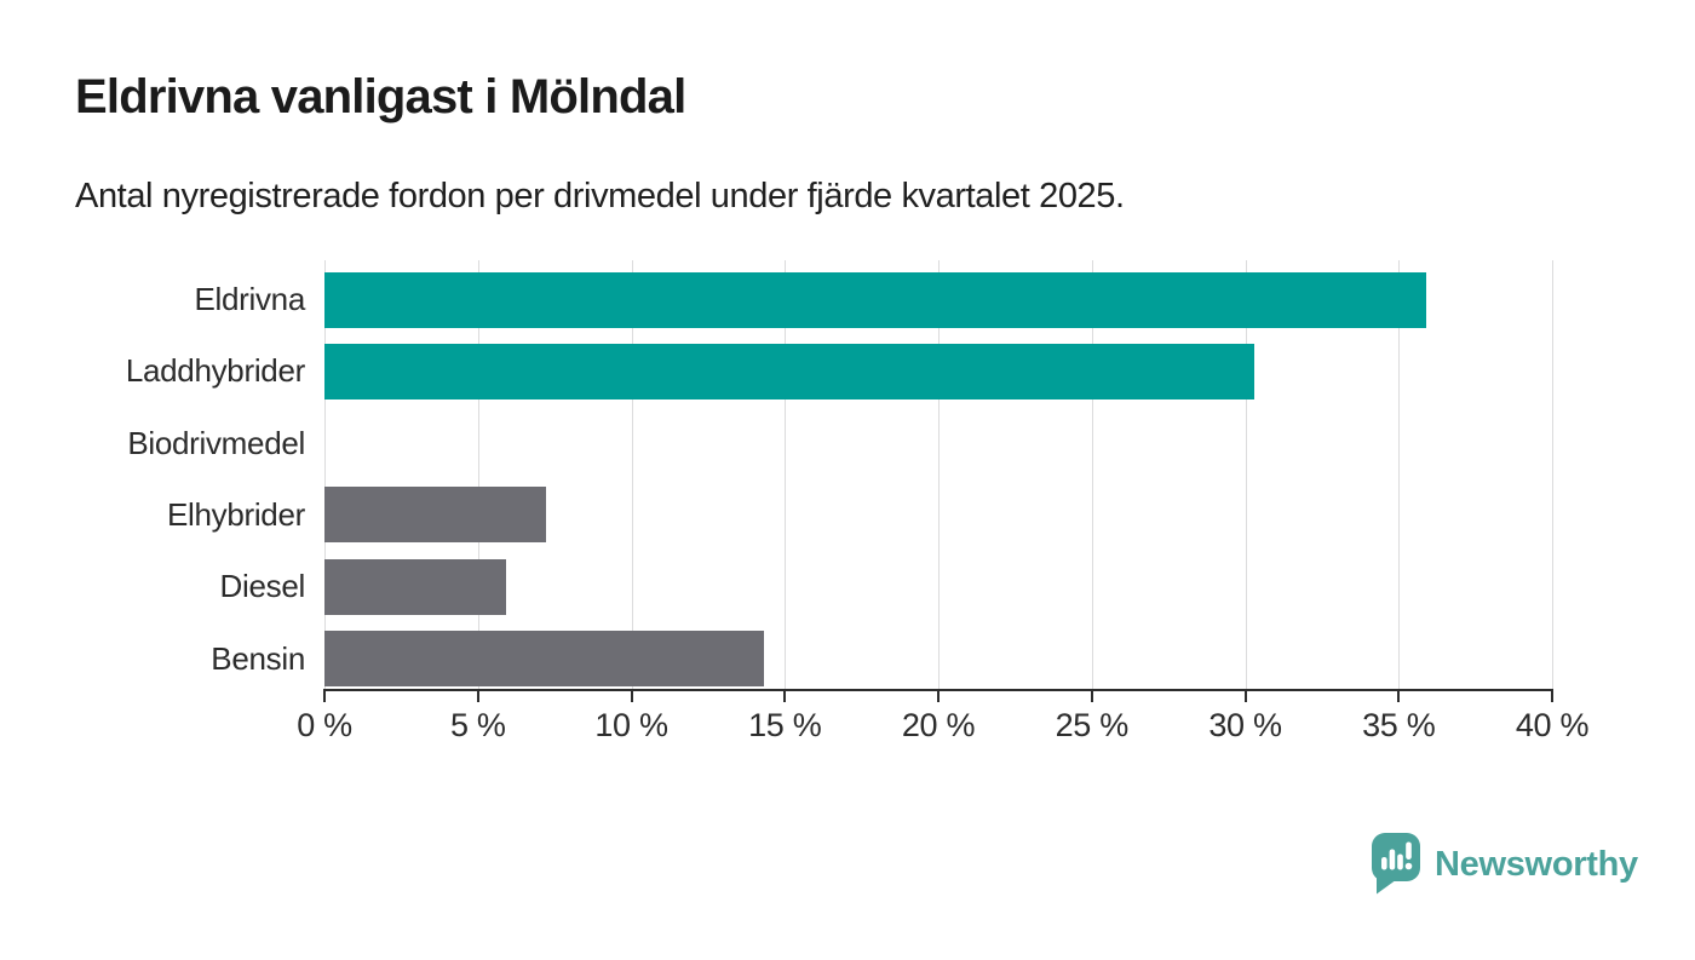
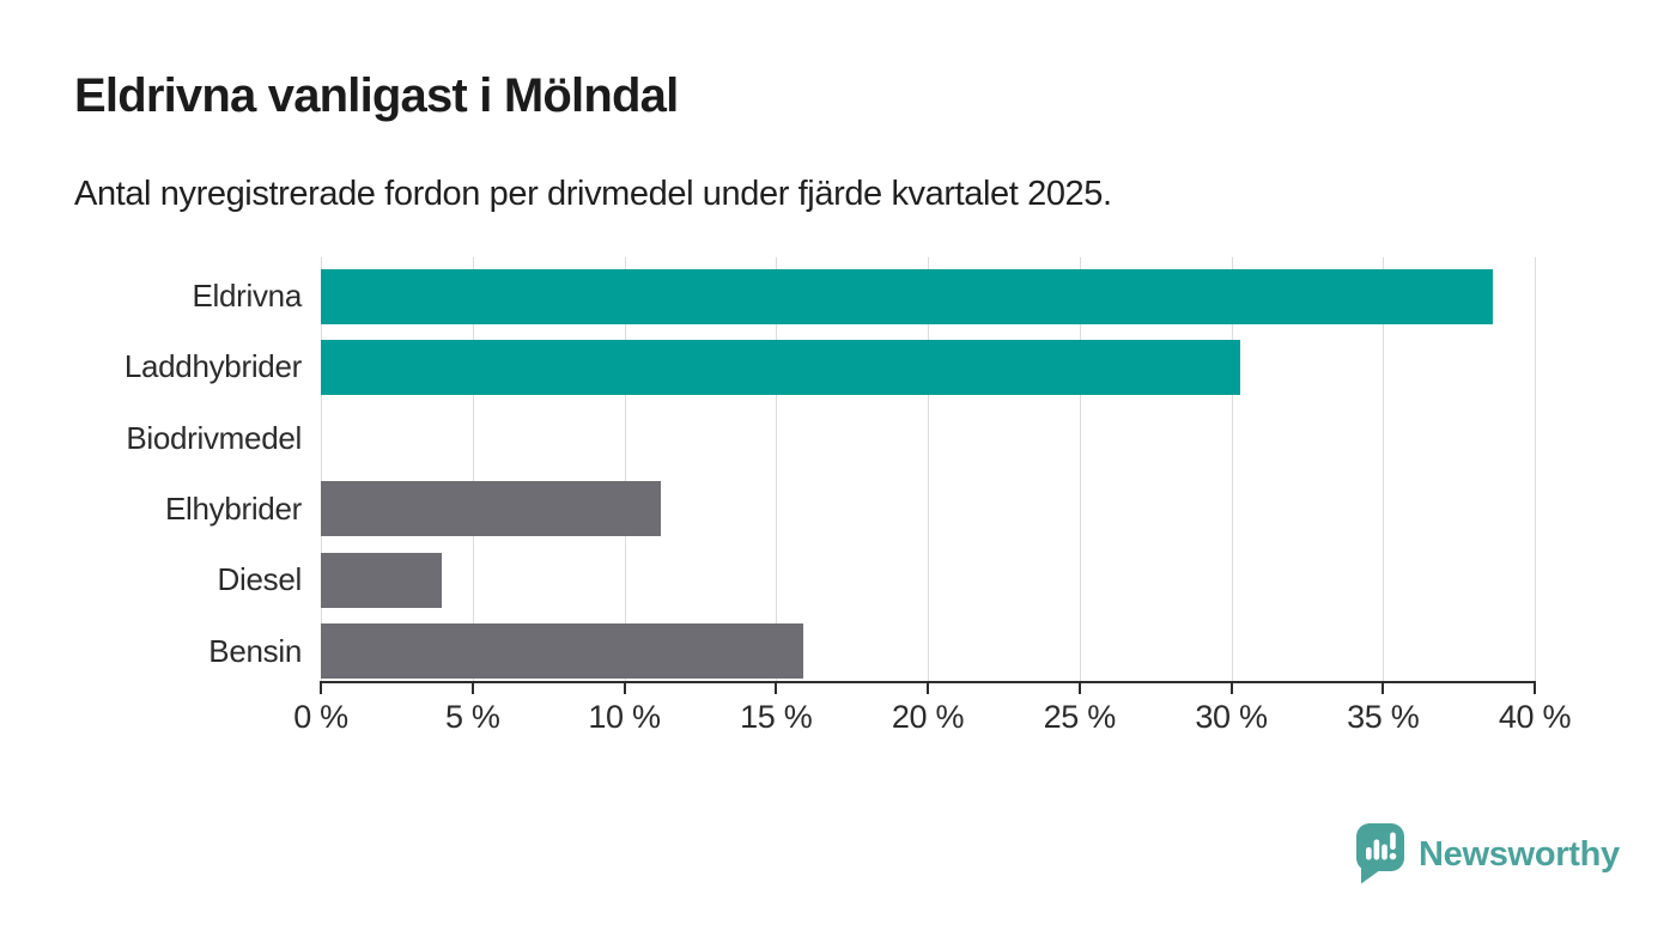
Eldrivna: 35.9% -> 38.6%
Elhybrider: 7.2% -> 11.2%
Diesel: 5.9% -> 4.0%
Bensin: 14.3% -> 15.9%
